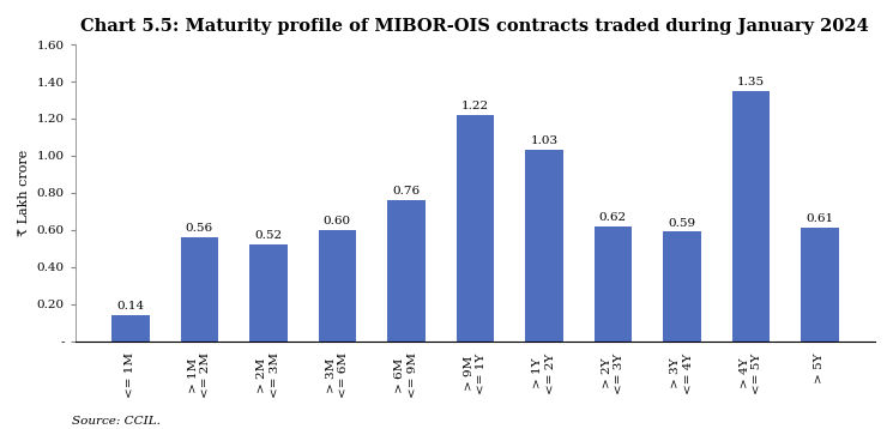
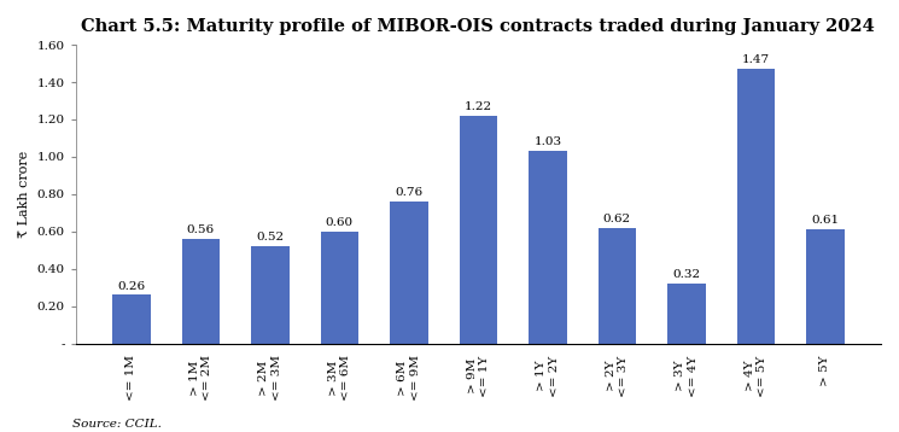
<= 1M: 0.14 -> 0.26
> 3Y <= 4Y: 0.59 -> 0.32
> 4Y <= 5Y: 1.35 -> 1.47
